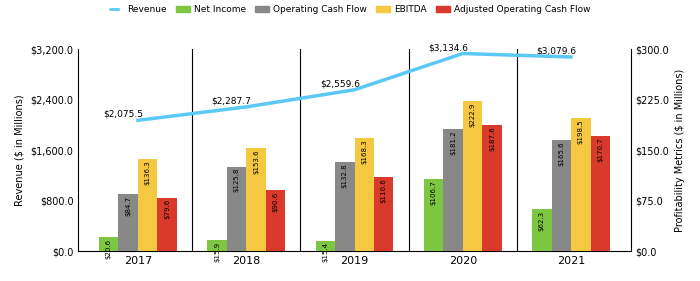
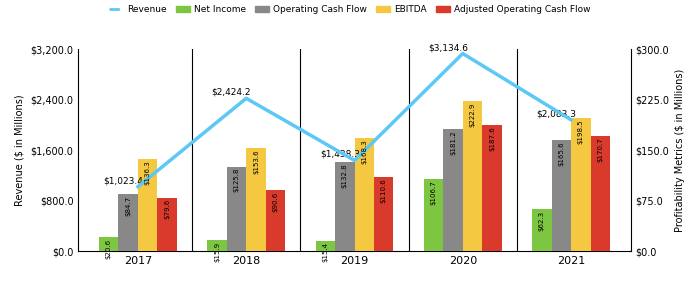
Revenue/2017: $2,075.5 -> $1,023.4
Revenue/2018: $2,287.7 -> $2,424.2
Revenue/2019: $2,559.6 -> $1,438.3
Revenue/2021: $3,079.6 -> $2,083.3
